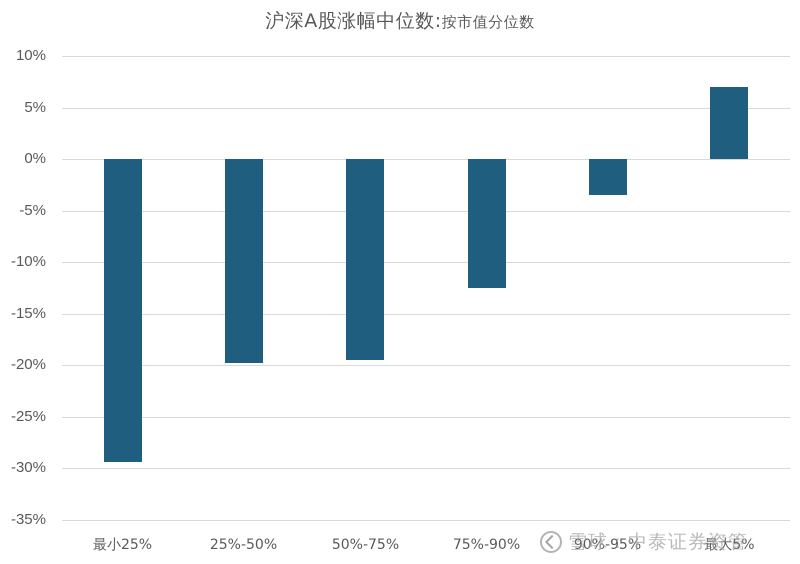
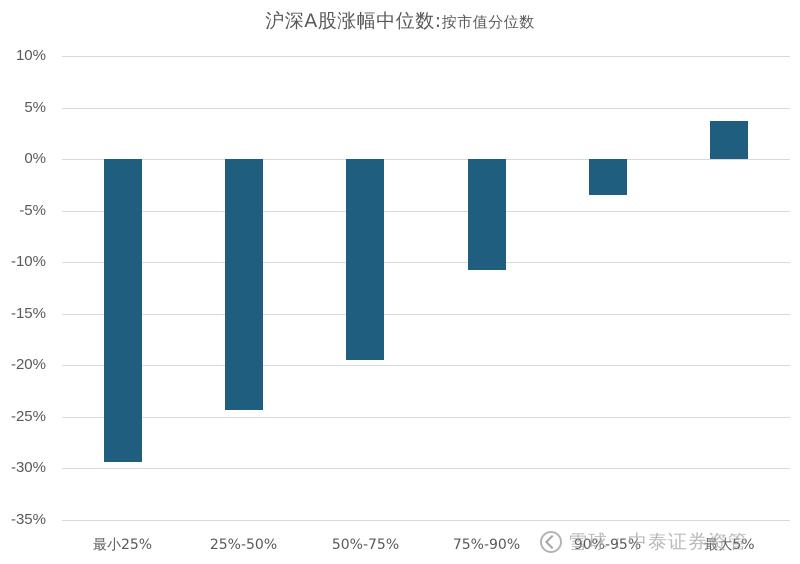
25%-50%: -19.8% -> -24.4%
75%-90%: -12.5% -> -10.8%
最大5%: 7.0% -> 3.7%
